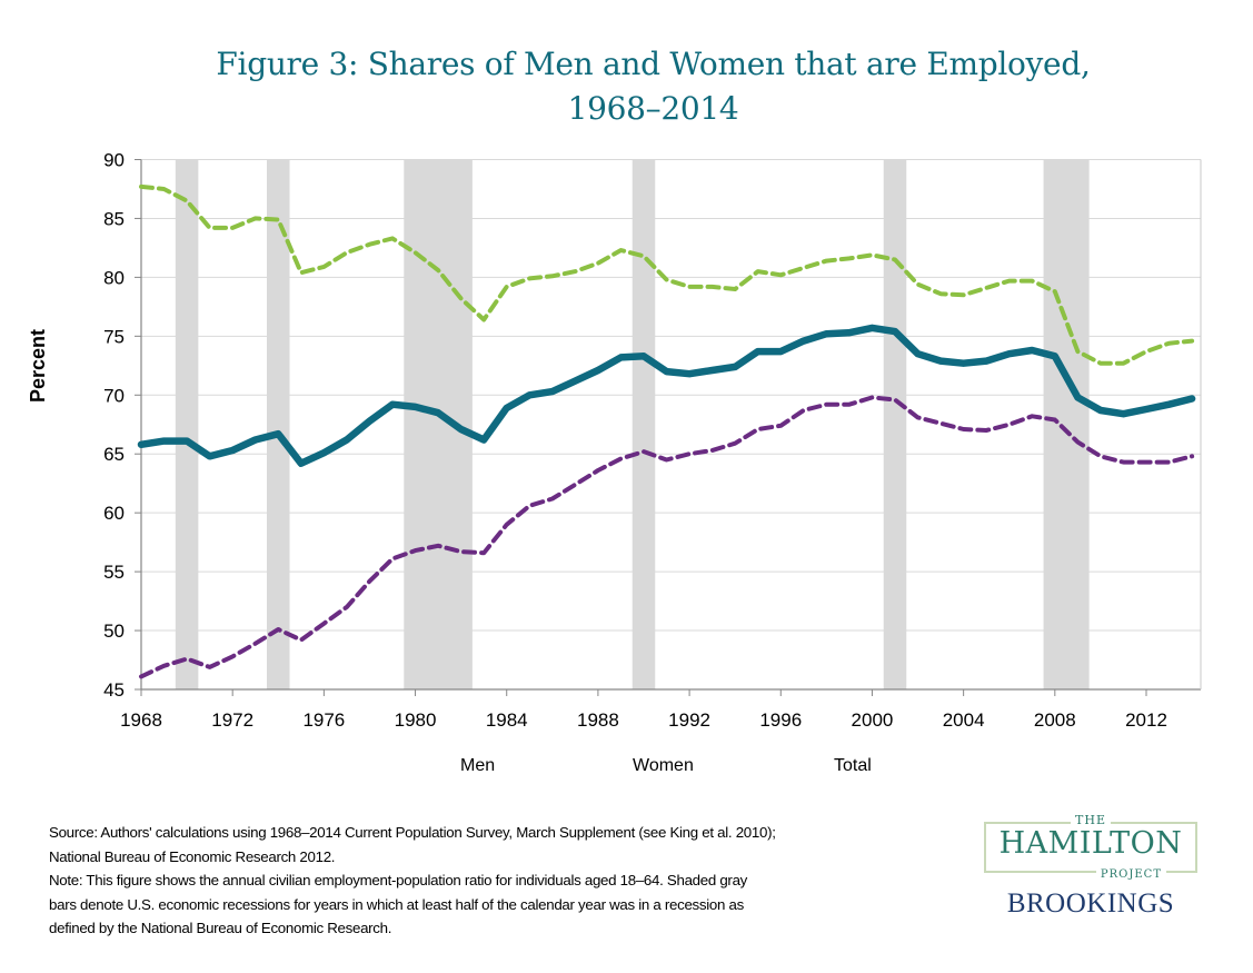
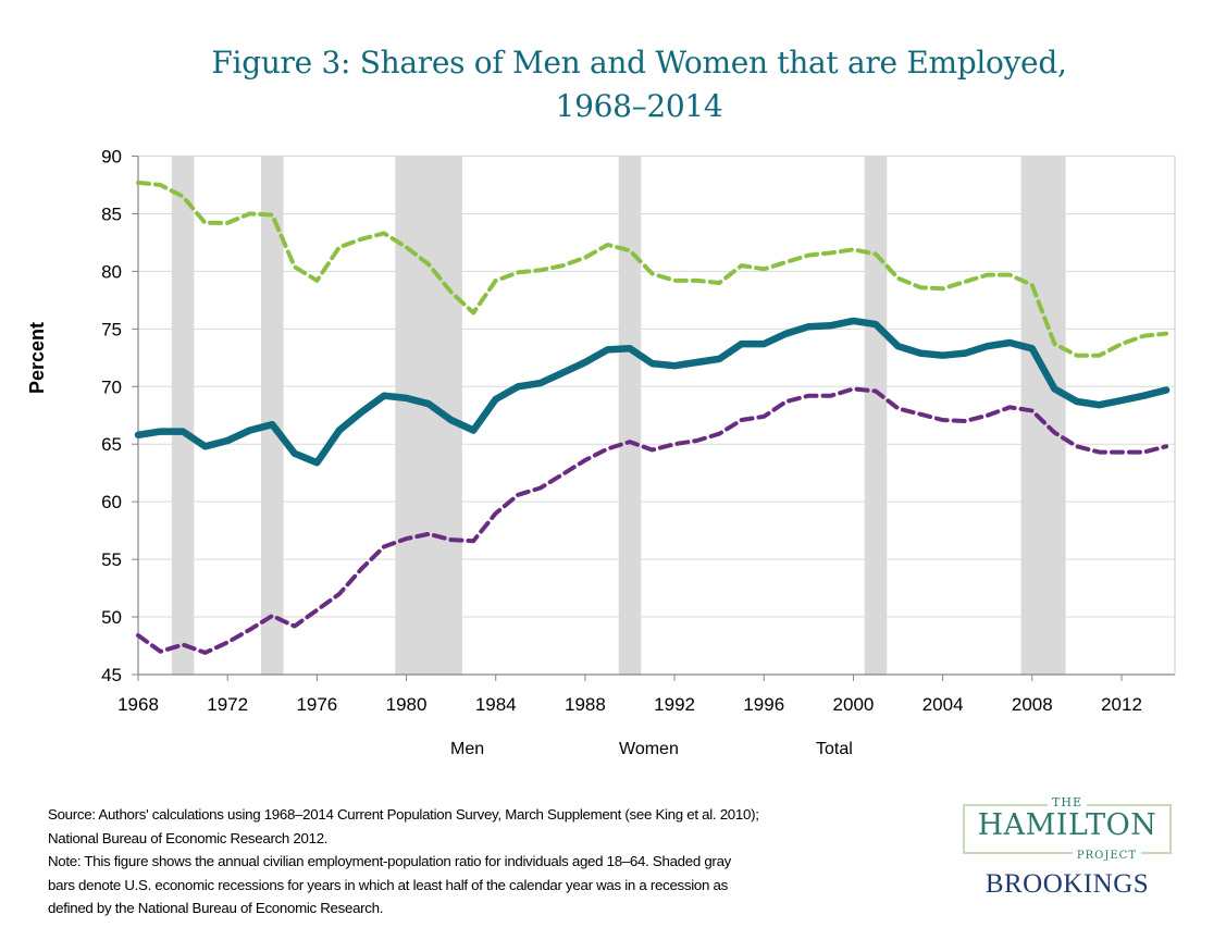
Women/1968: 46.1 -> 48.4
Men/1976: 80.9 -> 79.2
Total/1976: 65.1 -> 63.4
